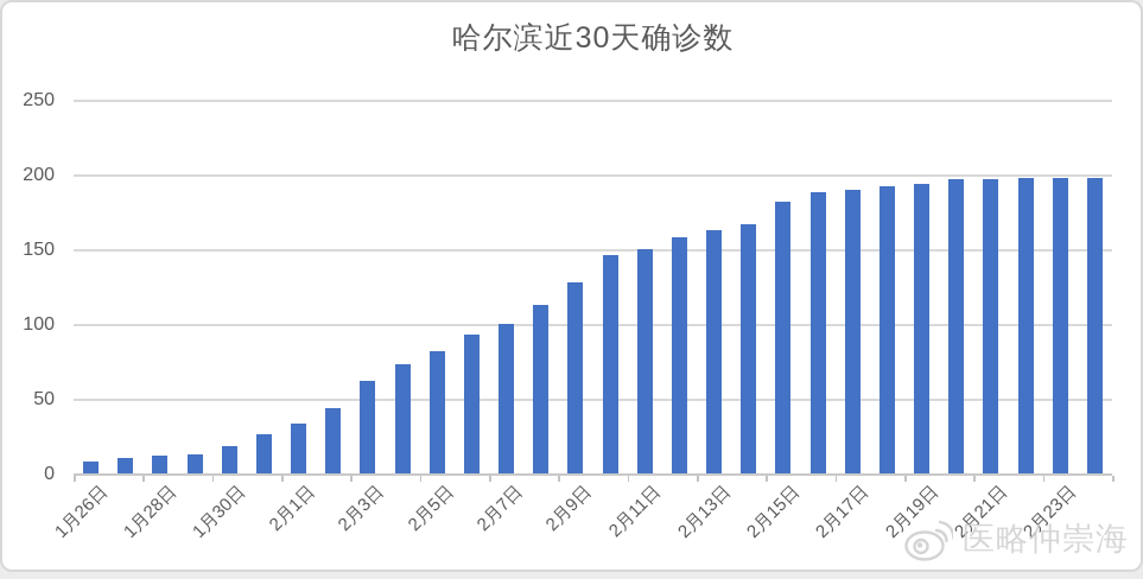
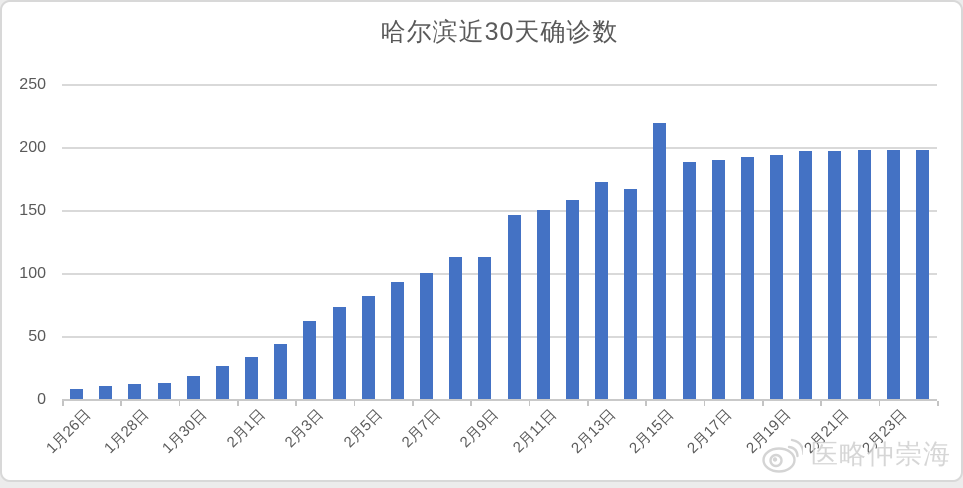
2月9日: 128 -> 113
2月13日: 163 -> 172
2月15日: 182 -> 219
